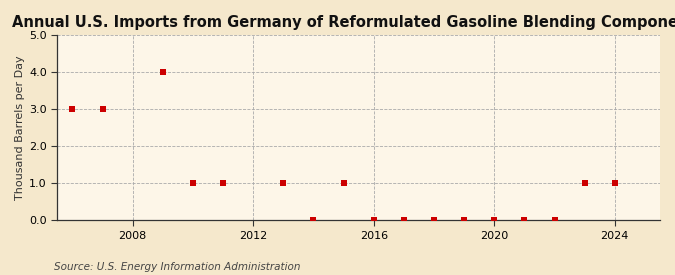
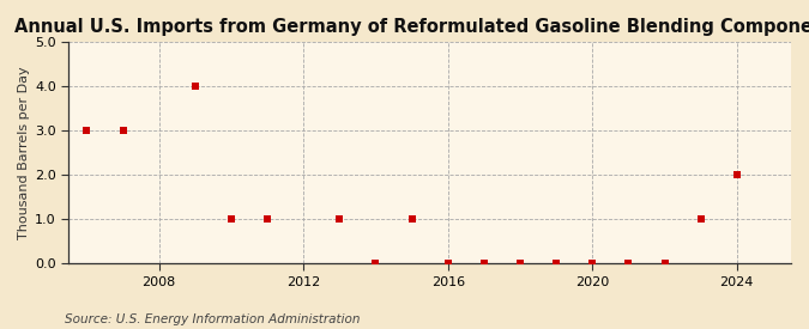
2024: 1 -> 2
